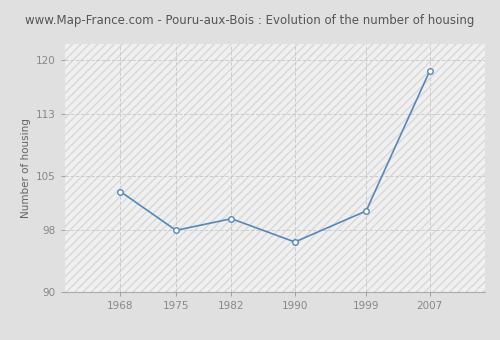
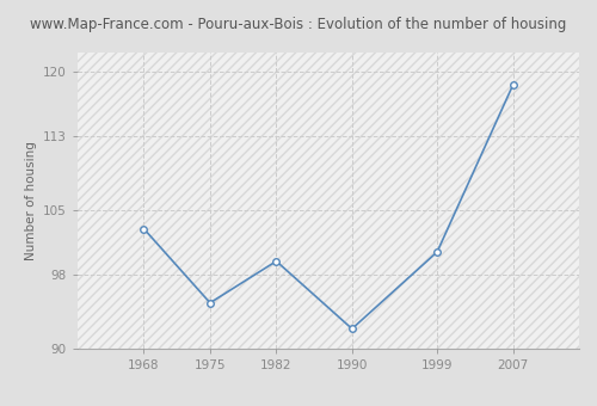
1975: 98.0 -> 95.0
1990: 96.5 -> 92.2
